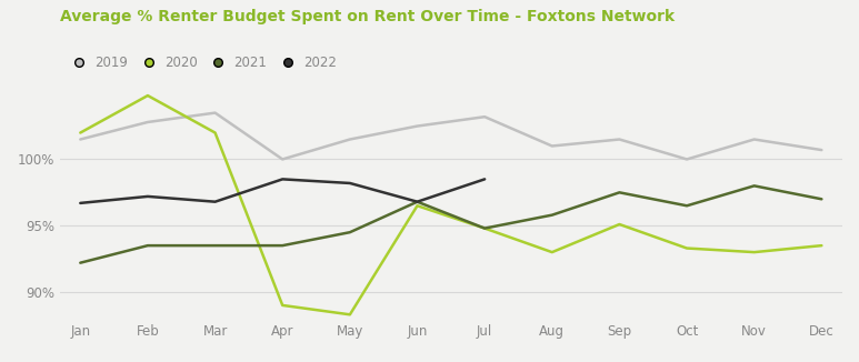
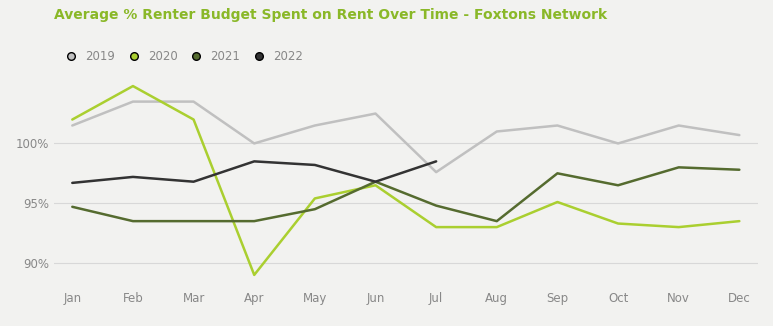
2021/Jan: 92.2% -> 94.7%
2019/Feb: 102.8% -> 103.5%
2020/May: 88.3% -> 95.4%
2019/Jul: 103.2% -> 97.6%
2020/Jul: 94.8% -> 93.0%
2021/Aug: 95.8% -> 93.5%
2021/Dec: 97.0% -> 97.8%
